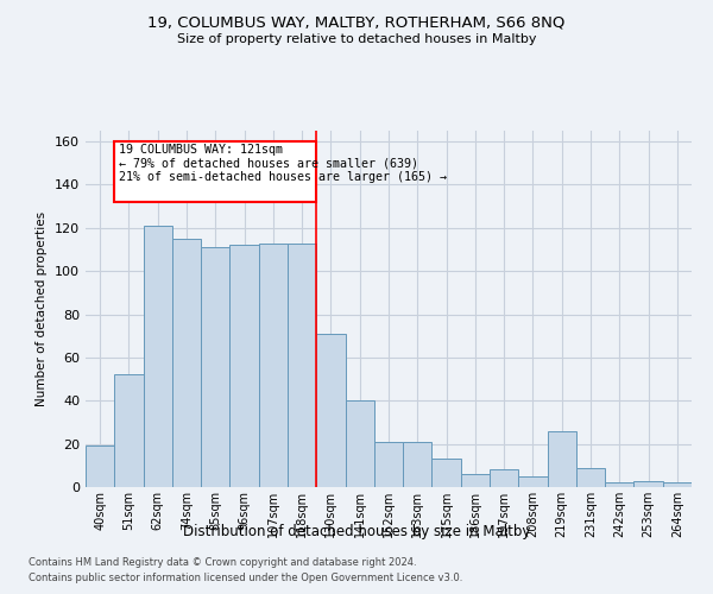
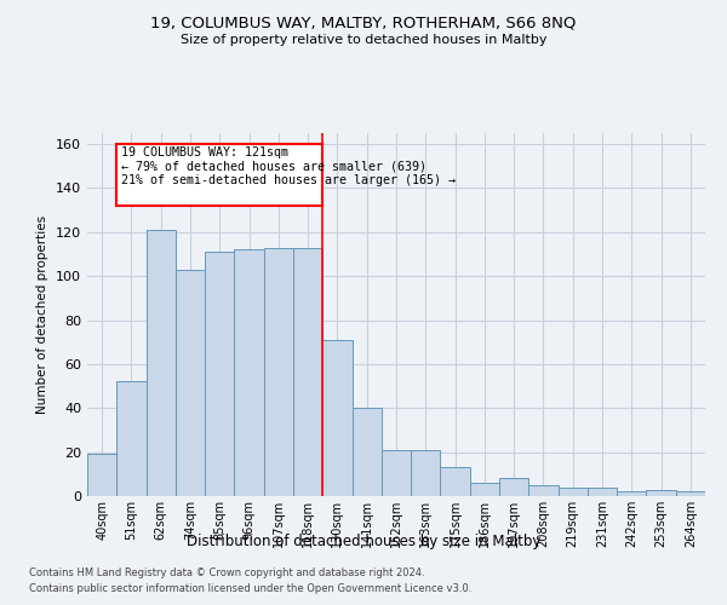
74sqm: 115 -> 103
219sqm: 26 -> 4
231sqm: 9 -> 4
